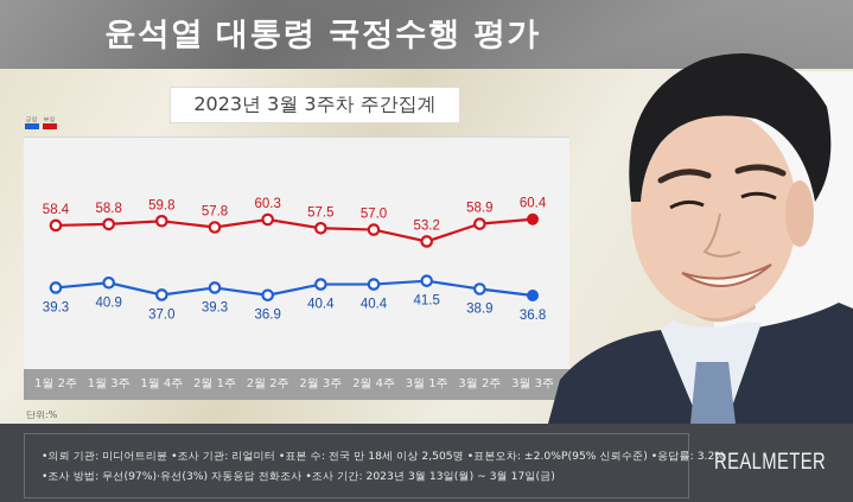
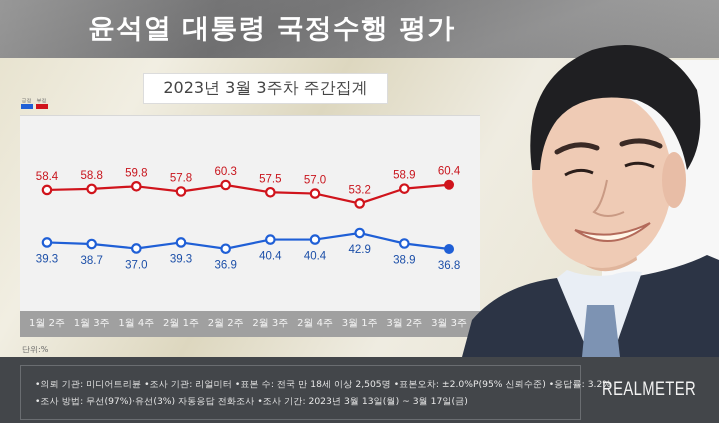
긍정/1월 3주: 40.9 -> 38.7
긍정/3월 1주: 41.5 -> 42.9
